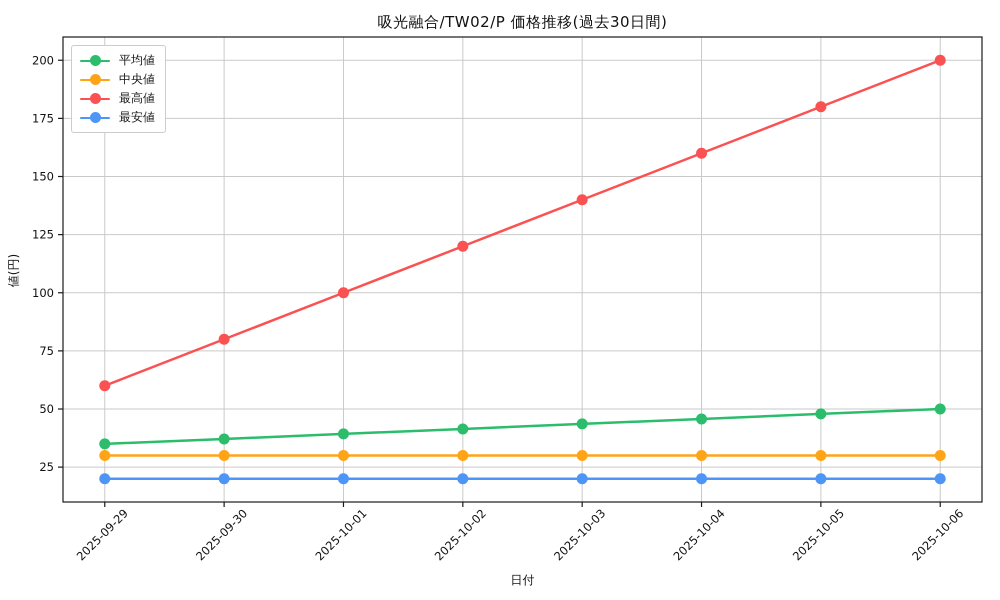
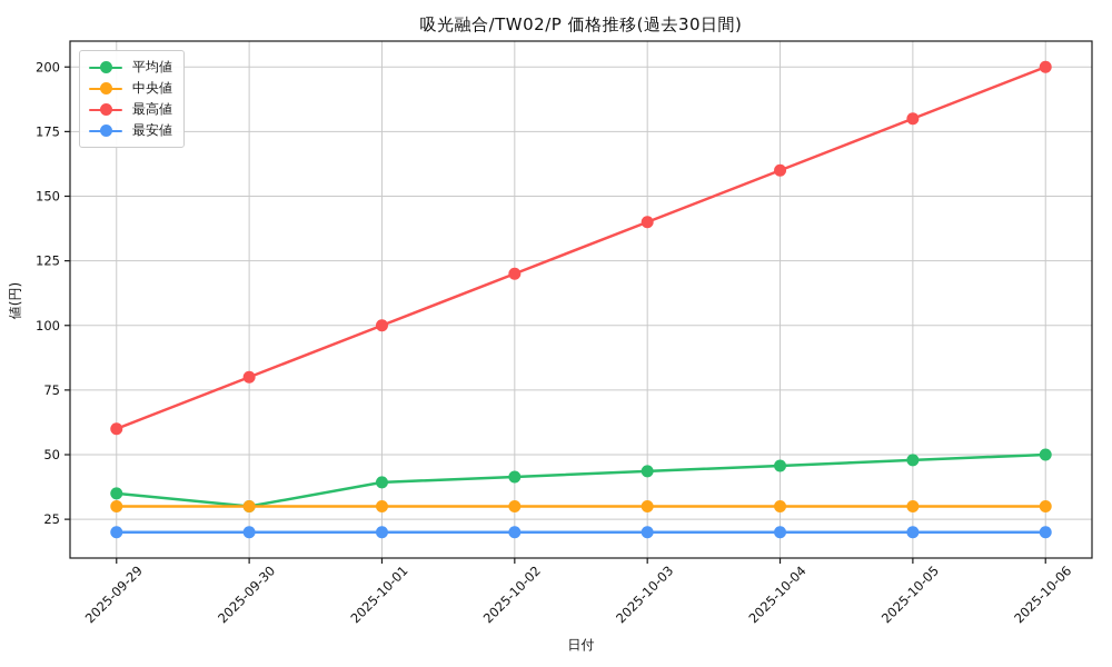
平均値/2025-09-30: 37 -> 30
